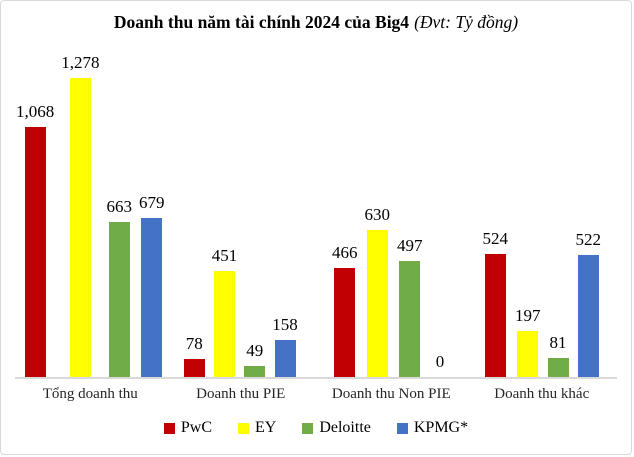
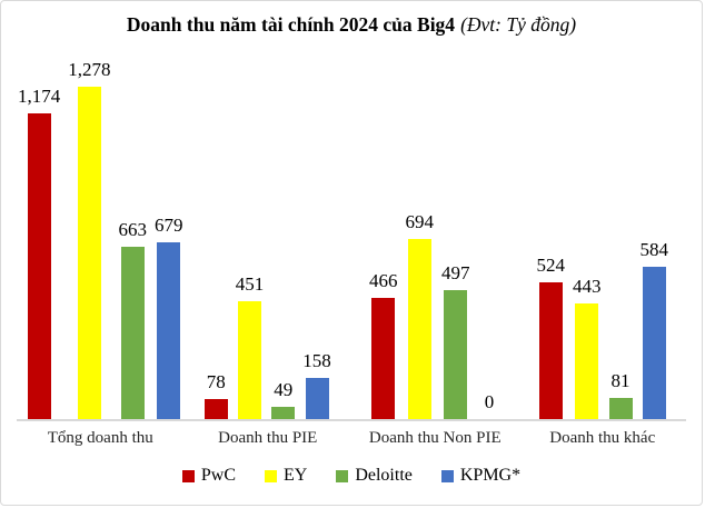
PwC/Tổng doanh thu: 1,068 -> 1,174
EY/Doanh thu Non PIE: 630 -> 694
EY/Doanh thu khác: 197 -> 443
KPMG*/Doanh thu khác: 522 -> 584
